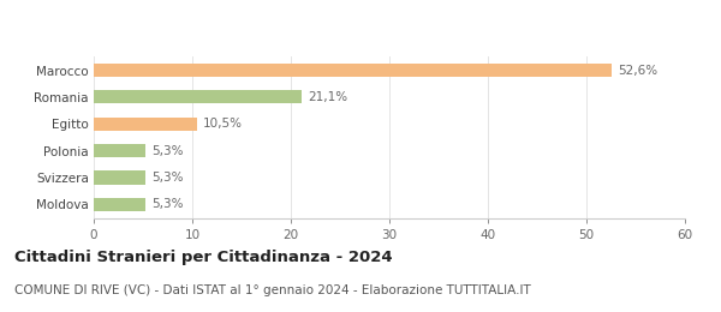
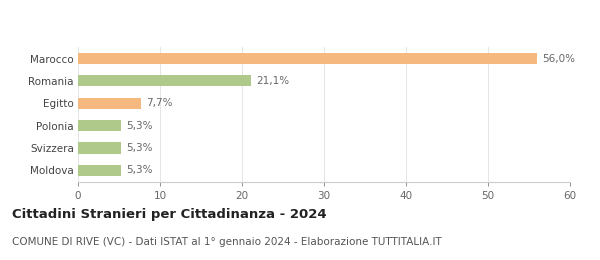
Marocco: 52,6% -> 56,0%
Egitto: 10,5% -> 7,7%
